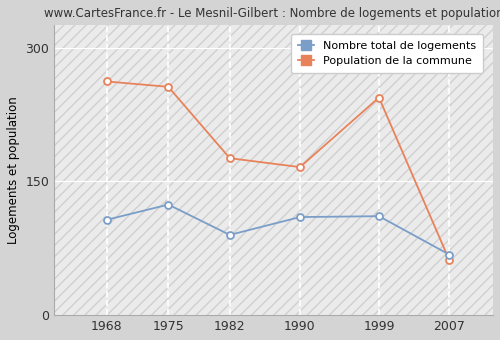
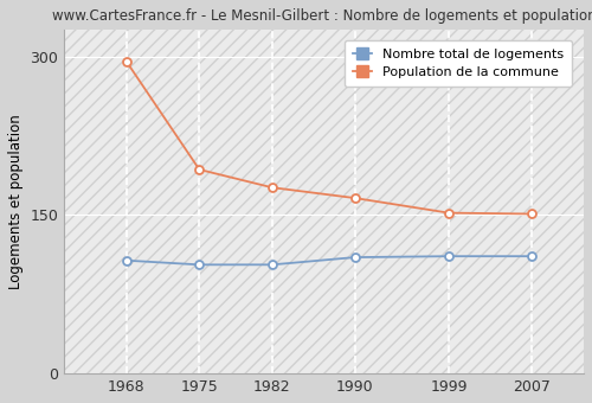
Population de la commune/1968: 262 -> 295
Nombre total de logements/1975: 124 -> 103
Population de la commune/1975: 256 -> 193
Nombre total de logements/1982: 90 -> 103
Population de la commune/1999: 244 -> 152
Nombre total de logements/2007: 68 -> 111
Population de la commune/2007: 62 -> 151
